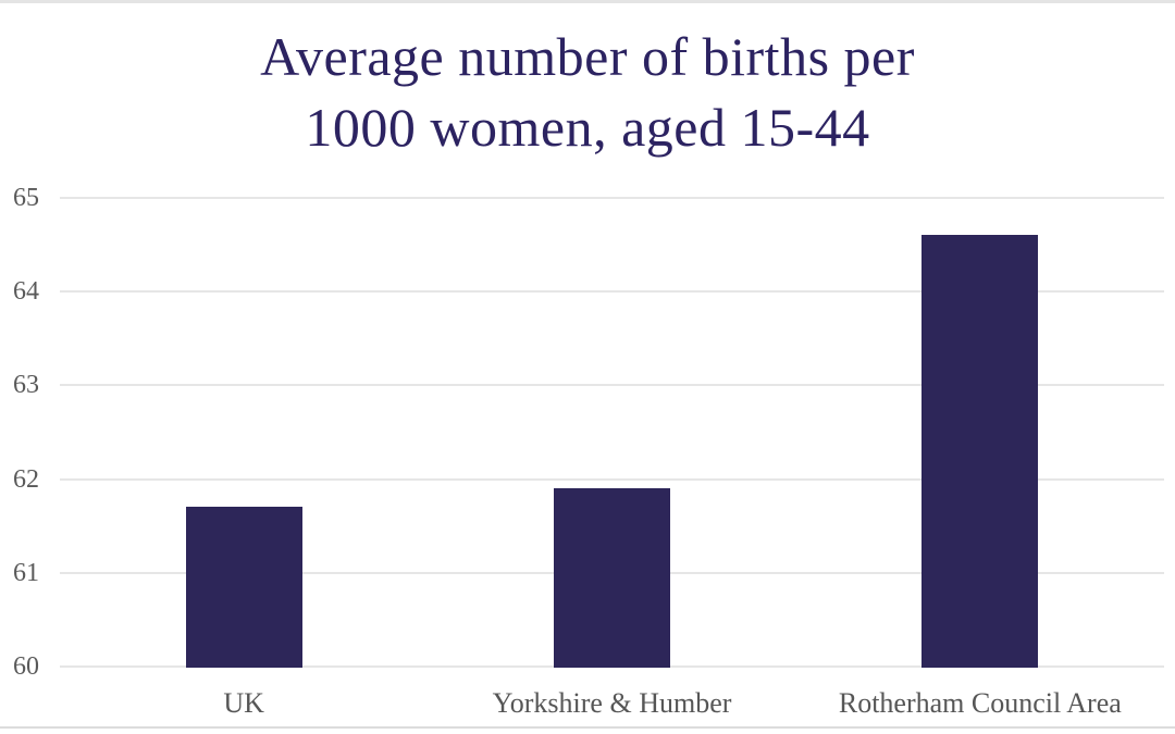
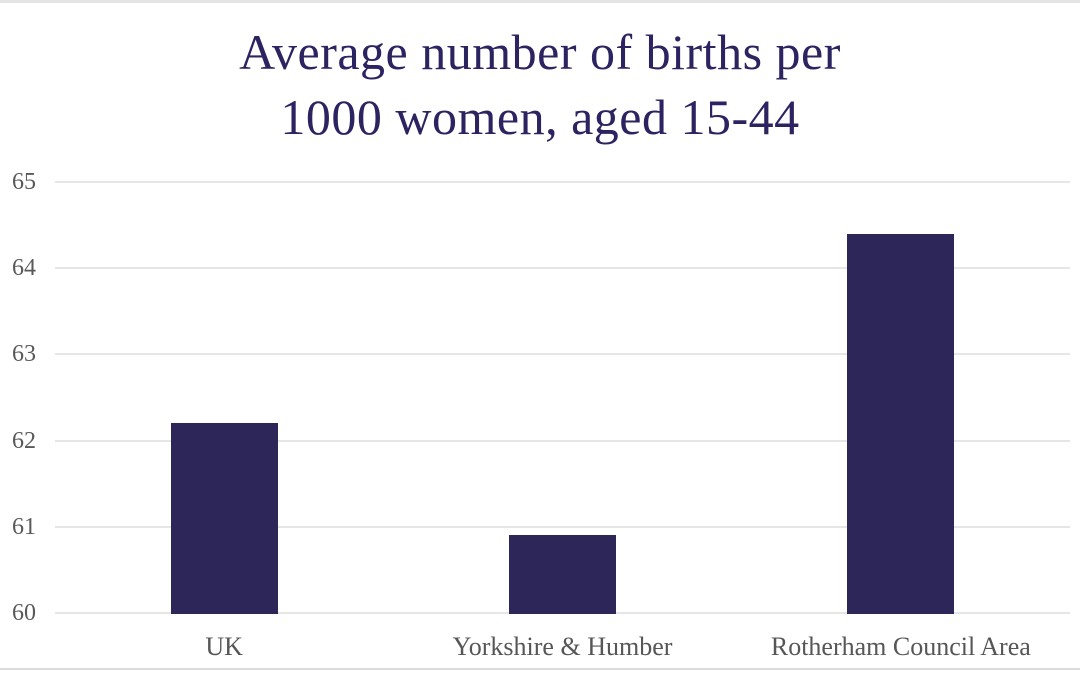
UK: 61.7 -> 62.2
Yorkshire & Humber: 61.9 -> 60.9
Rotherham Council Area: 64.6 -> 64.4
